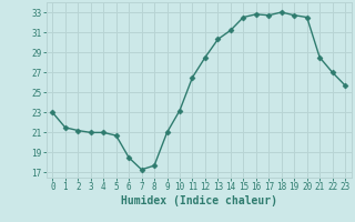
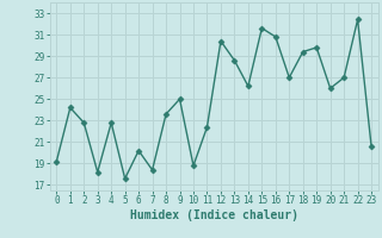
0: 23.0 -> 19.2
1: 21.5 -> 24.2
2: 21.2 -> 22.8
3: 21.0 -> 18.2
4: 21.0 -> 22.8
5: 20.7 -> 17.6
6: 18.5 -> 20.2
7: 17.3 -> 18.4
8: 17.7 -> 23.6
9: 21.0 -> 25.0
10: 23.2 -> 18.8
11: 26.5 -> 22.4
12: 28.5 -> 30.4
13: 30.3 -> 28.6
14: 31.2 -> 26.2
15: 32.5 -> 31.6
16: 32.8 -> 30.8
17: 32.7 -> 27.0
18: 33.0 -> 29.4
19: 32.7 -> 29.8
20: 32.5 -> 26.0
21: 28.5 -> 27.0
22: 27.0 -> 32.4
23: 25.7 -> 20.6
